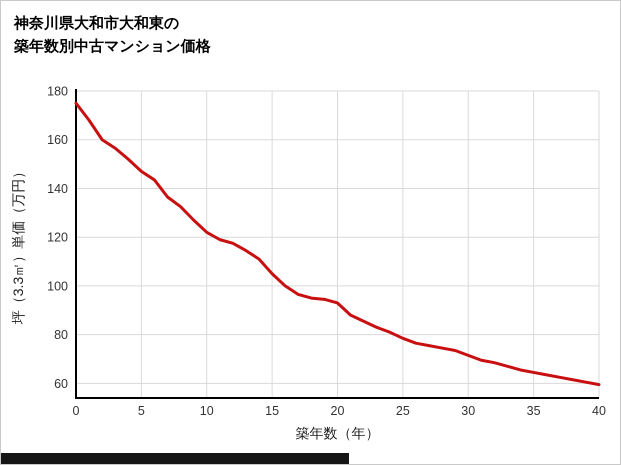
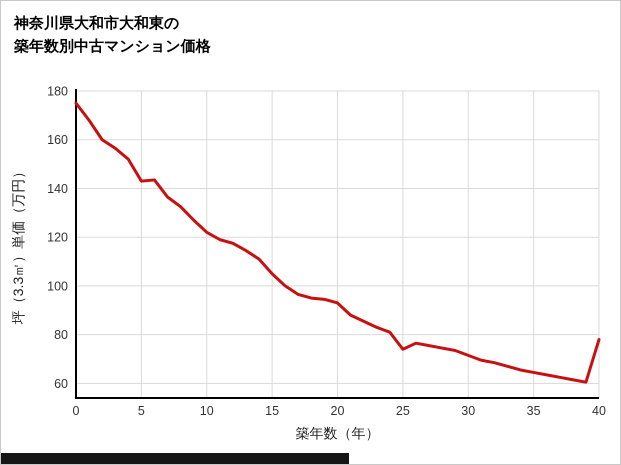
5: 147 -> 143
25: 78 -> 74
40: 60 -> 78
